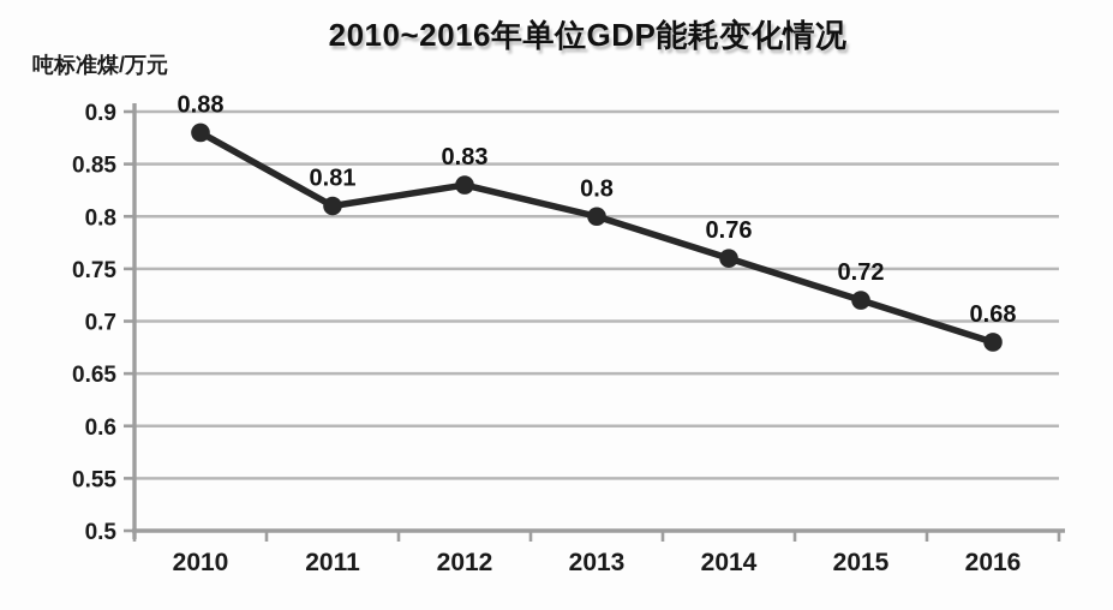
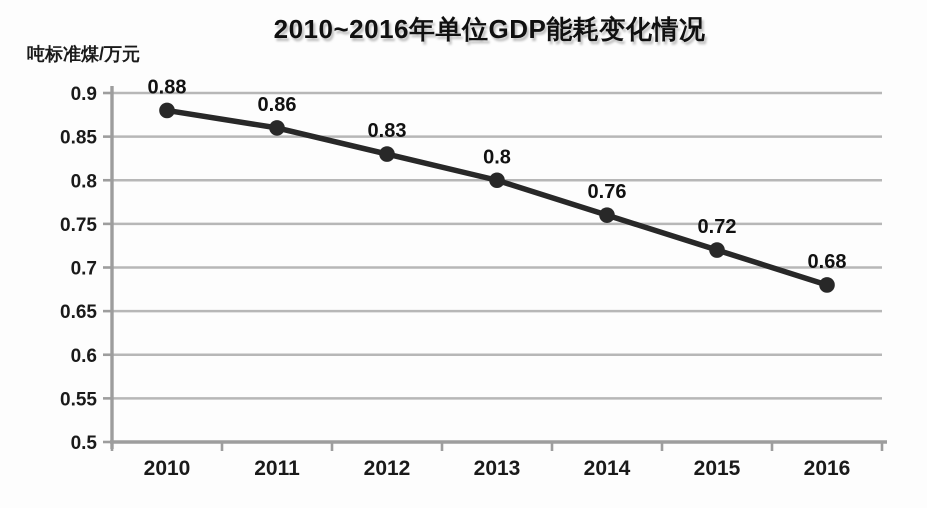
2011: 0.81 -> 0.86
